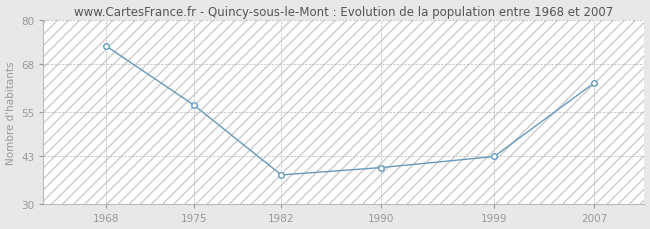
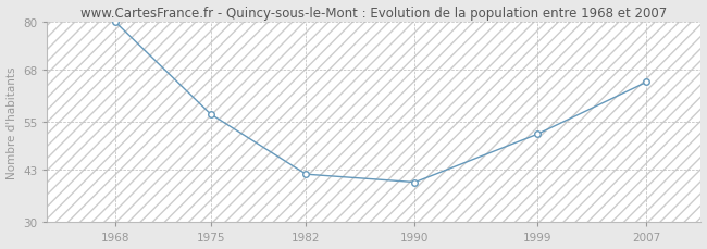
1968: 73 -> 80
1982: 38 -> 42
1999: 43 -> 52
2007: 63 -> 65
